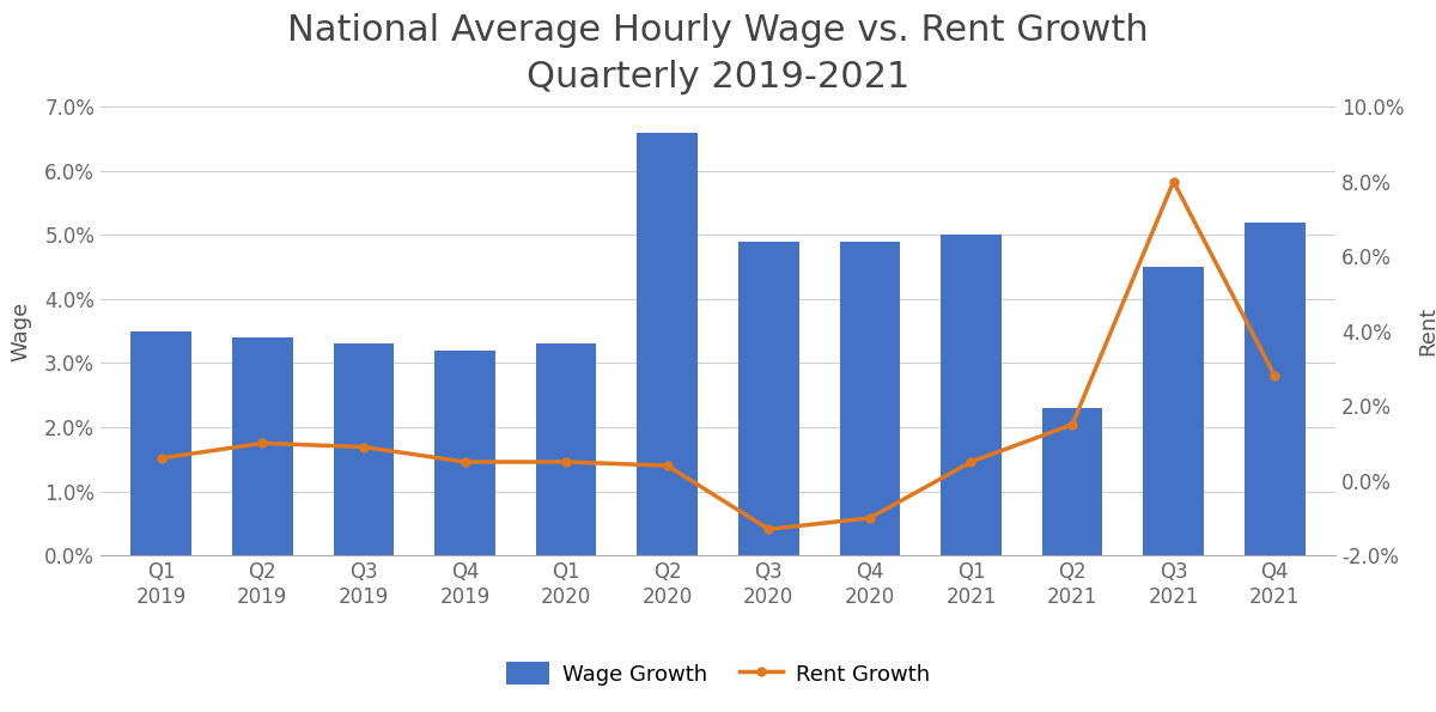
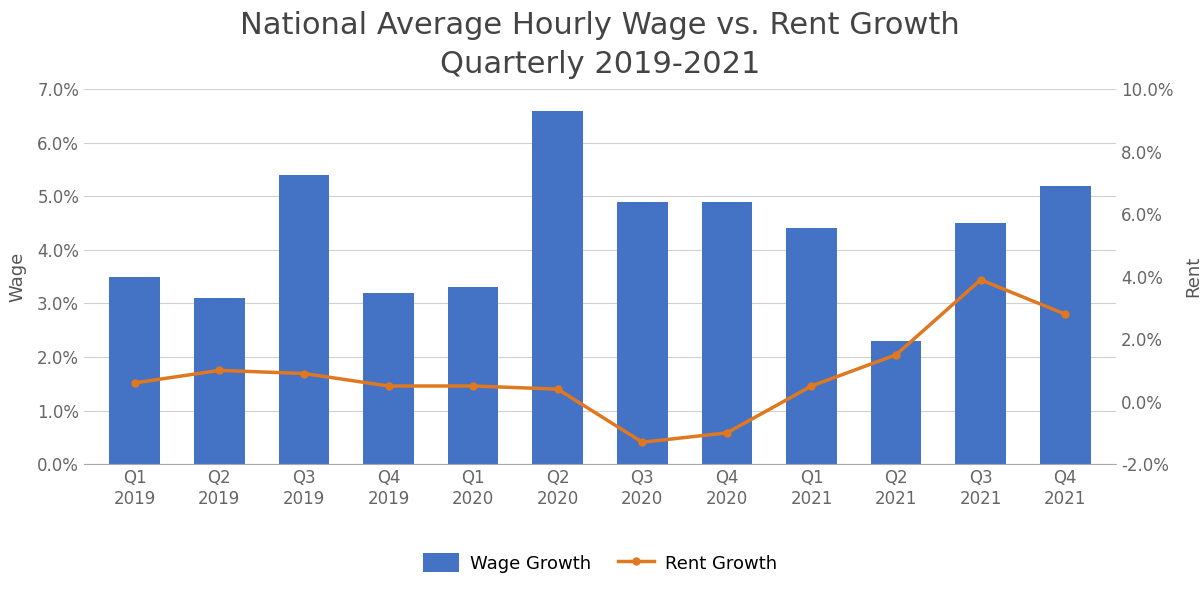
Wage Growth/Q2 2019: 3.4% -> 3.1%
Wage Growth/Q3 2019: 3.3% -> 5.4%
Wage Growth/Q1 2021: 5.0% -> 4.4%
Rent Growth/Q3 2021: 8.0% -> 3.9%
